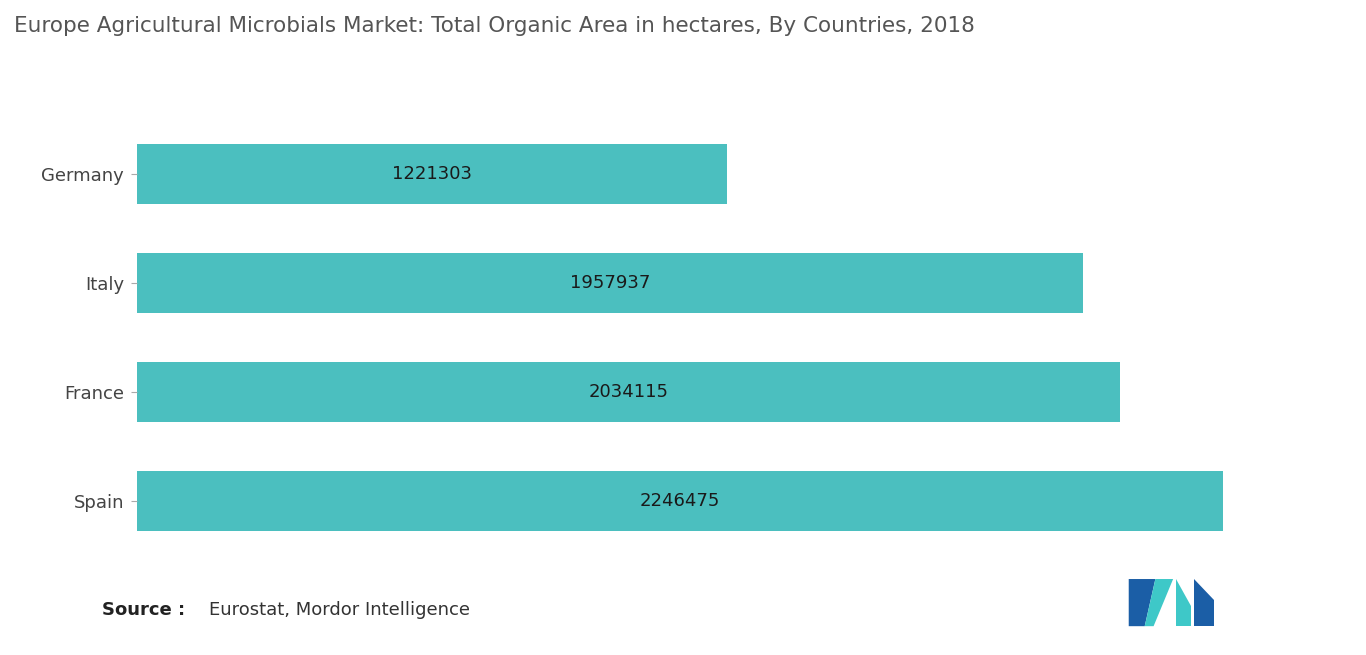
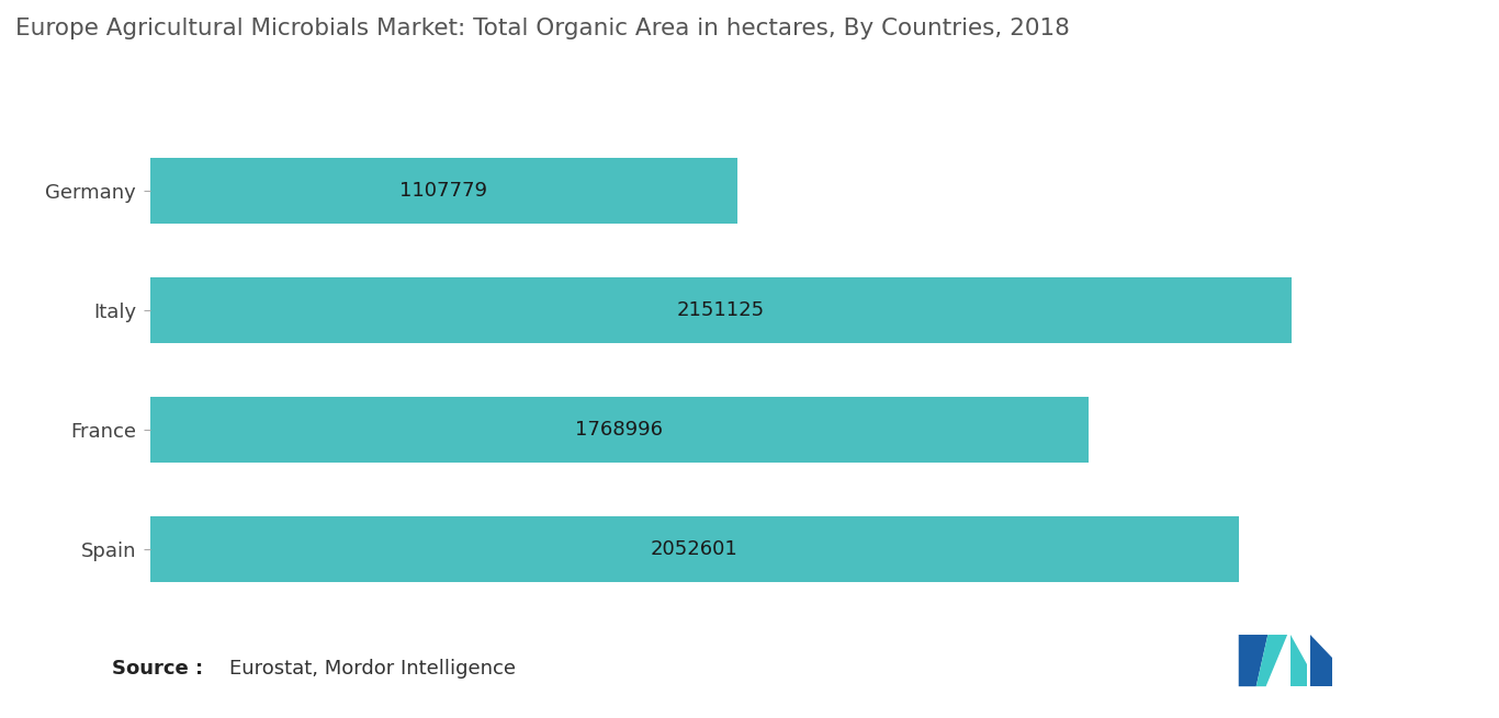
Germany: 1221303 -> 1107779
Italy: 1957937 -> 2151125
France: 2034115 -> 1768996
Spain: 2246475 -> 2052601
